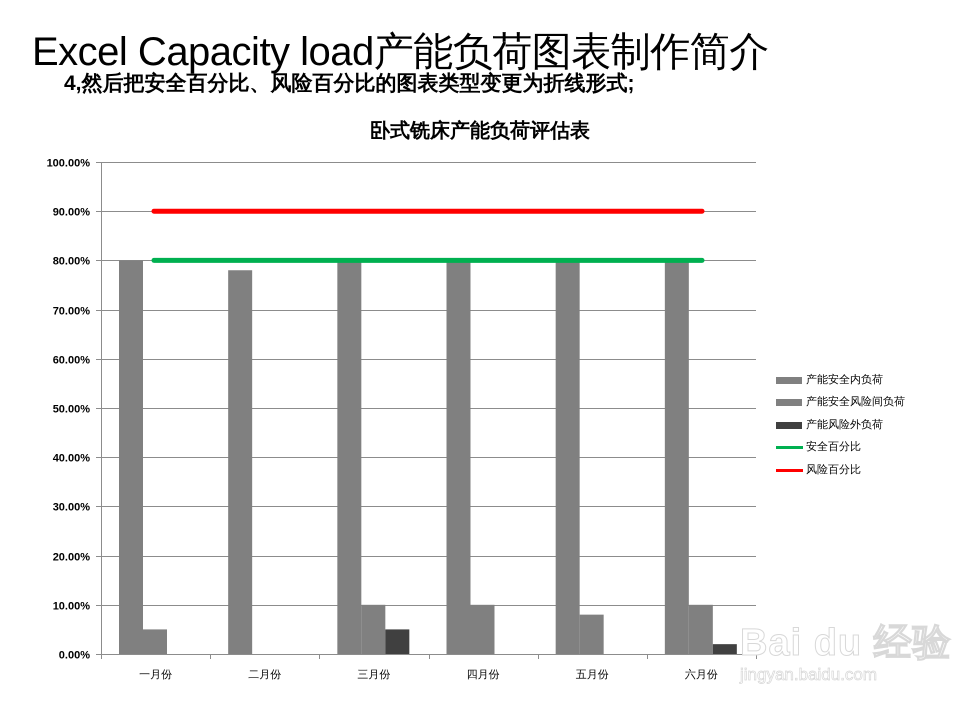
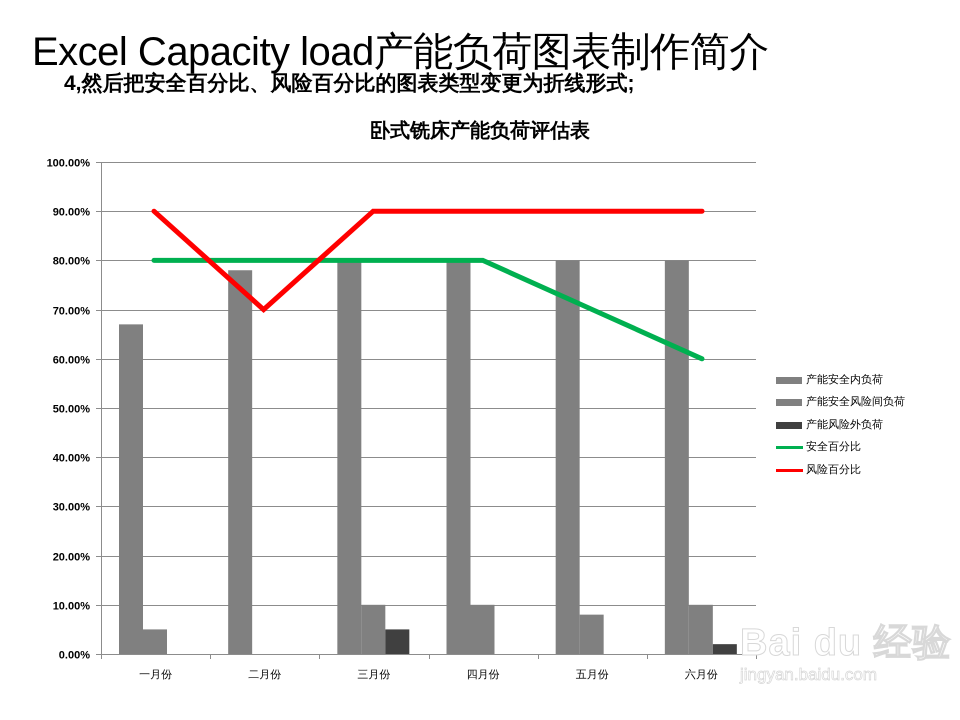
产能安全内负荷/一月份: 80% -> 67%
风险百分比/二月份: 90% -> 70%
安全百分比/五月份: 80% -> 70%
安全百分比/六月份: 80% -> 60%
